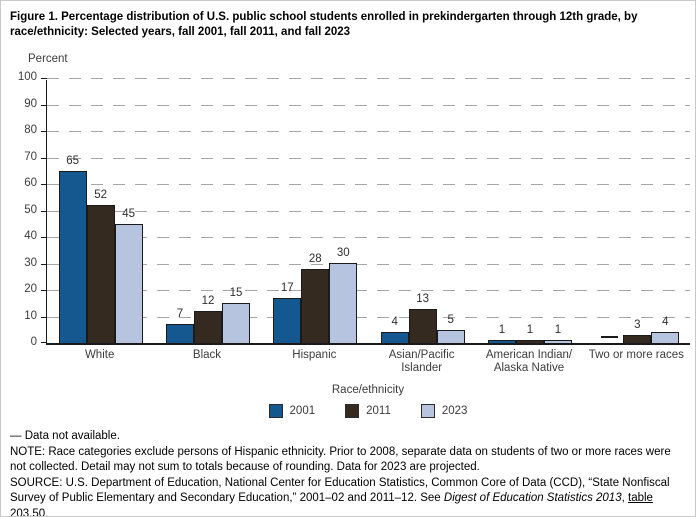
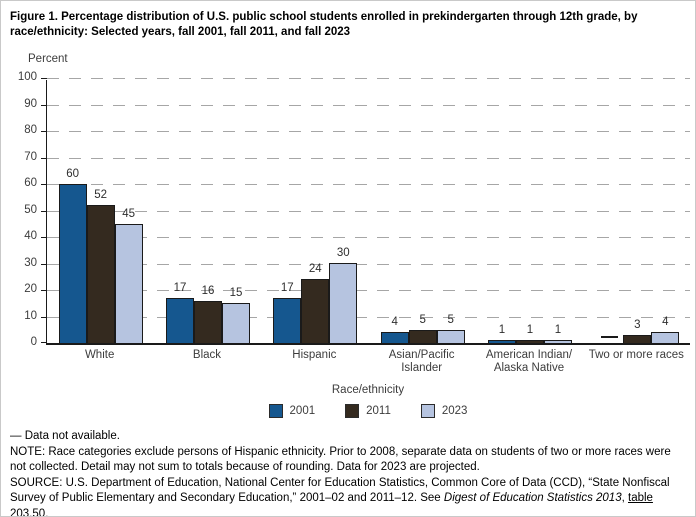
2001/White: 65 -> 60
2001/Black: 7 -> 17
2011/Black: 12 -> 16
2011/Hispanic: 28 -> 24
2011/Asian/Pacific Islander: 13 -> 5
